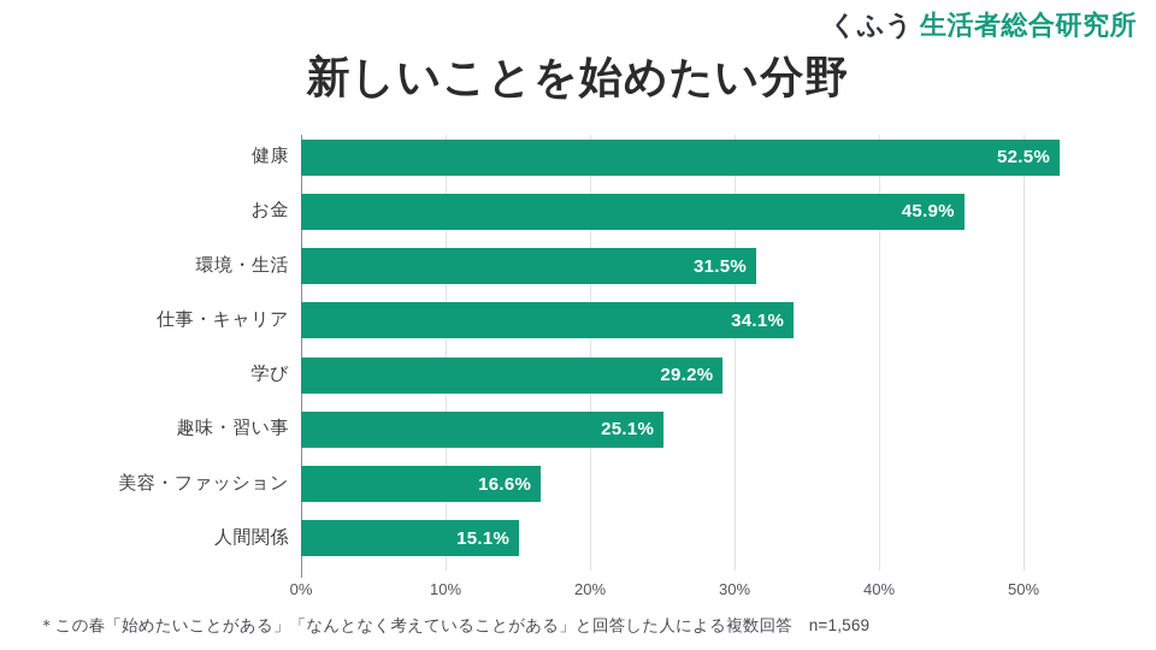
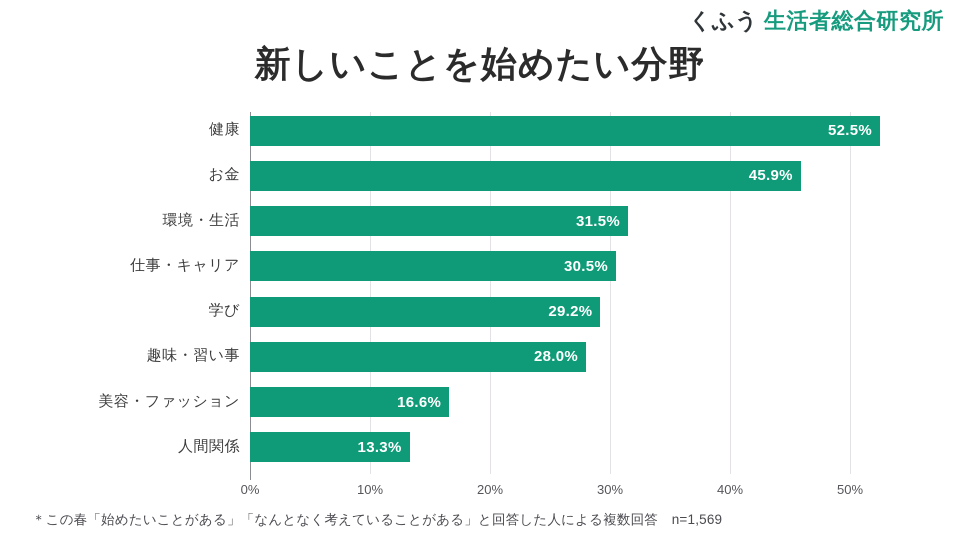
仕事・キャリア: 34.1% -> 30.5%
趣味・習い事: 25.1% -> 28.0%
人間関係: 15.1% -> 13.3%
